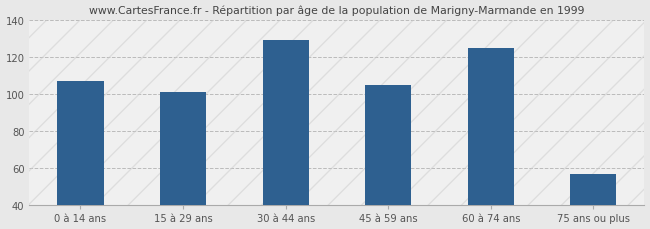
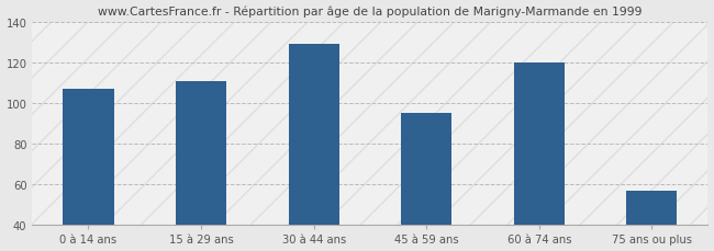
15 à 29 ans: 101 -> 111
45 à 59 ans: 105 -> 95
60 à 74 ans: 125 -> 120
